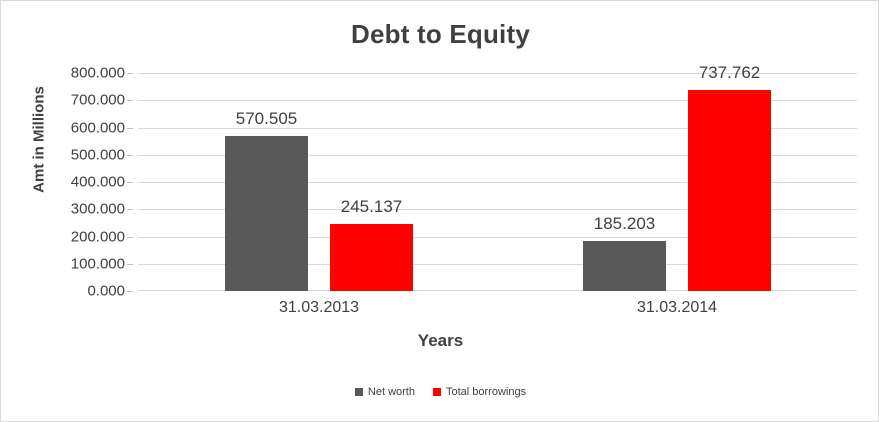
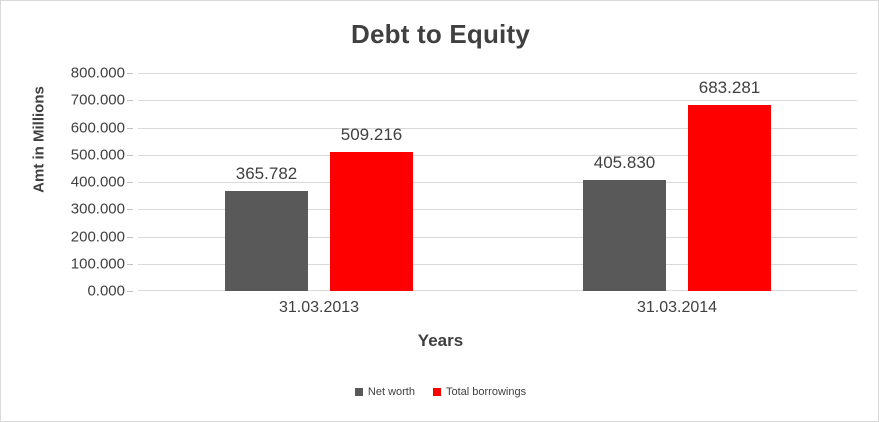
Net worth/31.03.2013: 570.505 -> 365.782
Total borrowings/31.03.2013: 245.137 -> 509.216
Net worth/31.03.2014: 185.203 -> 405.830
Total borrowings/31.03.2014: 737.762 -> 683.281
